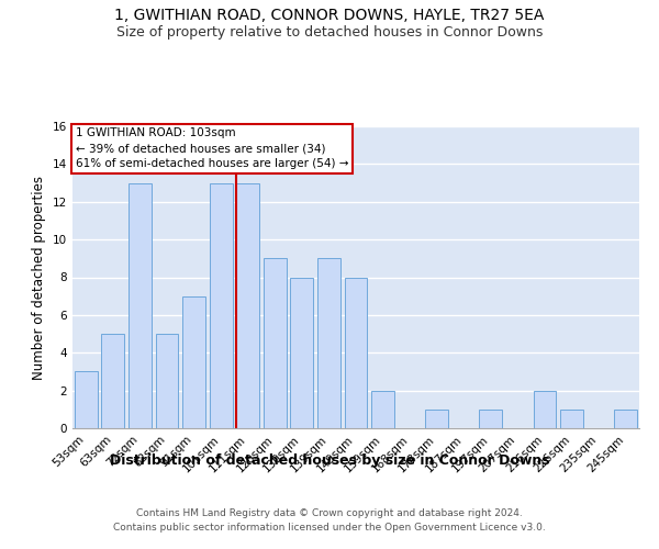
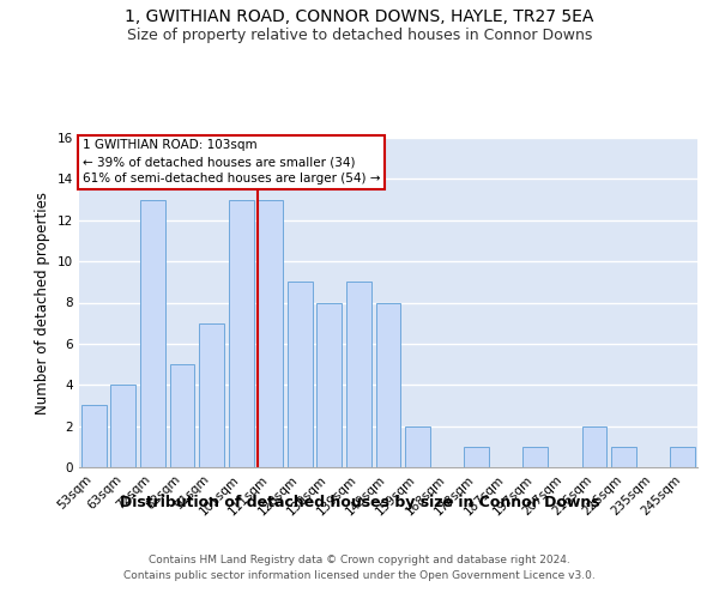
63sqm: 5 -> 4
